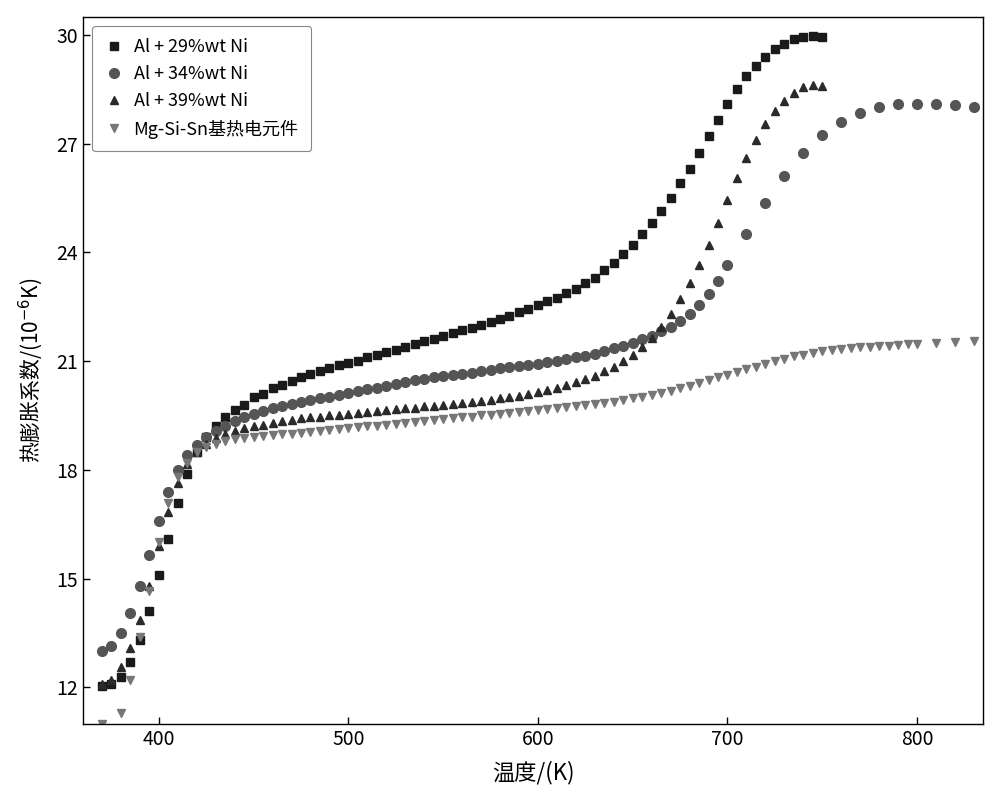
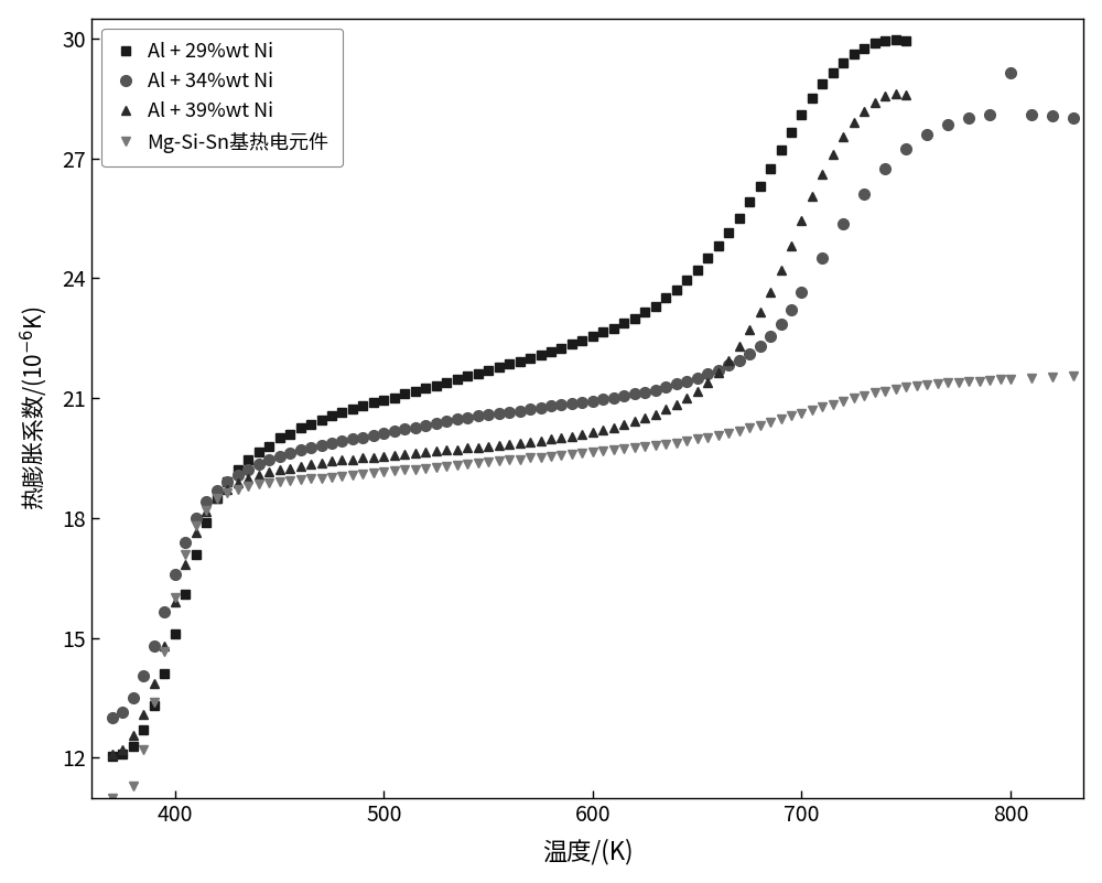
Al + 34%wt Ni/800: 28.10 -> 29.15
